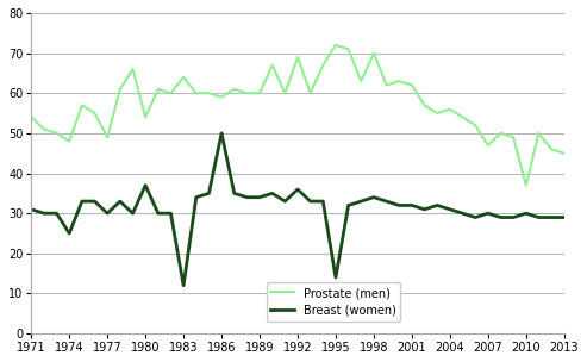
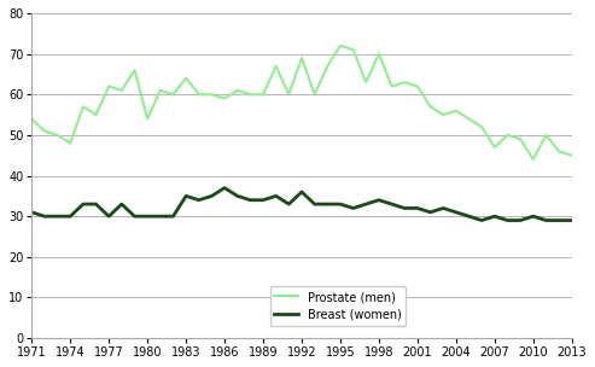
Breast (women)/1974: 25 -> 30
Prostate (men)/1977: 49 -> 62
Breast (women)/1980: 37 -> 30
Breast (women)/1983: 12 -> 35
Breast (women)/1986: 50 -> 37
Breast (women)/1995: 14 -> 33
Prostate (men)/2010: 37 -> 44
